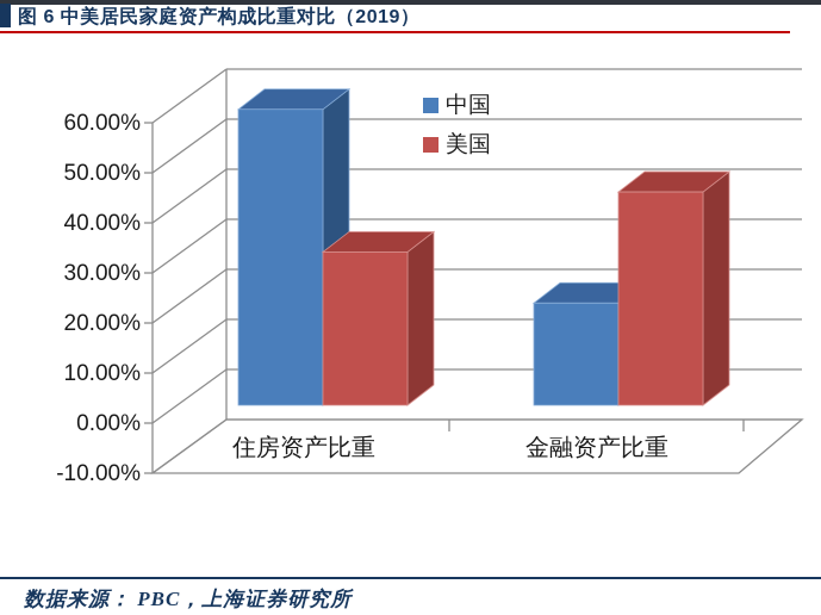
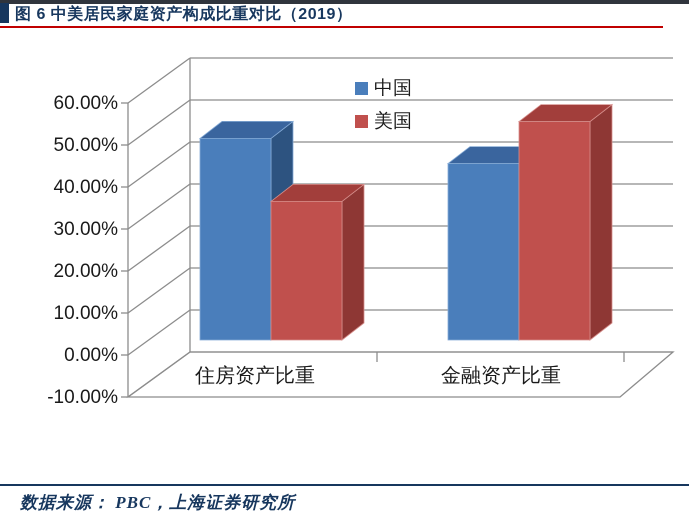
中国/住房资产比重: 59% -> 48%
美国/住房资产比重: 31% -> 33%
中国/金融资产比重: 20% -> 42%
美国/金融资产比重: 43% -> 52%
